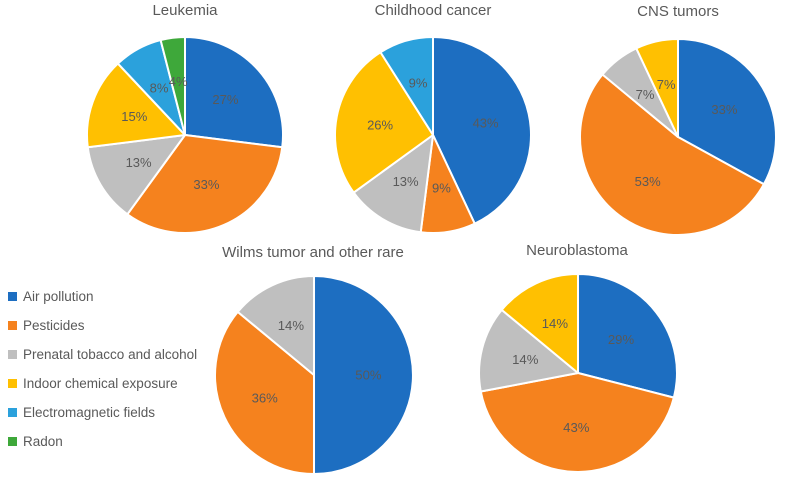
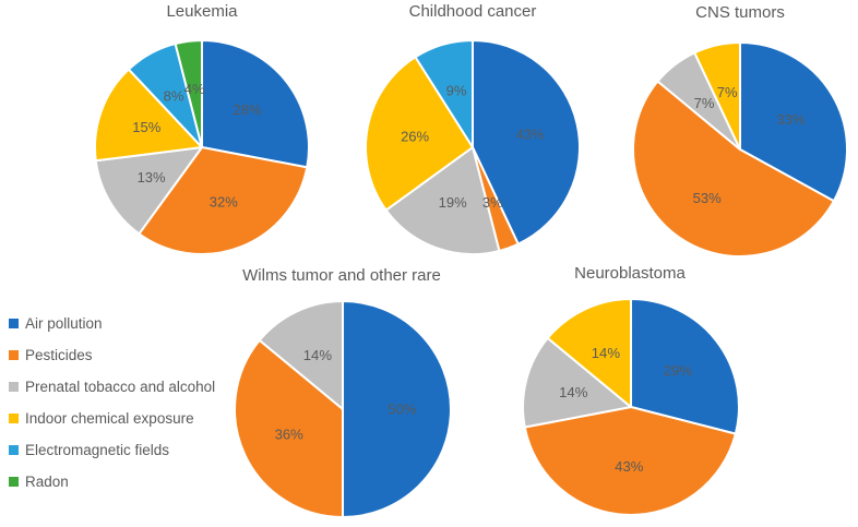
Leukemia/Air pollution: 27% -> 28%
Leukemia/Pesticides: 33% -> 32%
Childhood cancer/Pesticides: 9% -> 3%
Childhood cancer/Prenatal tobacco and alcohol: 13% -> 19%
